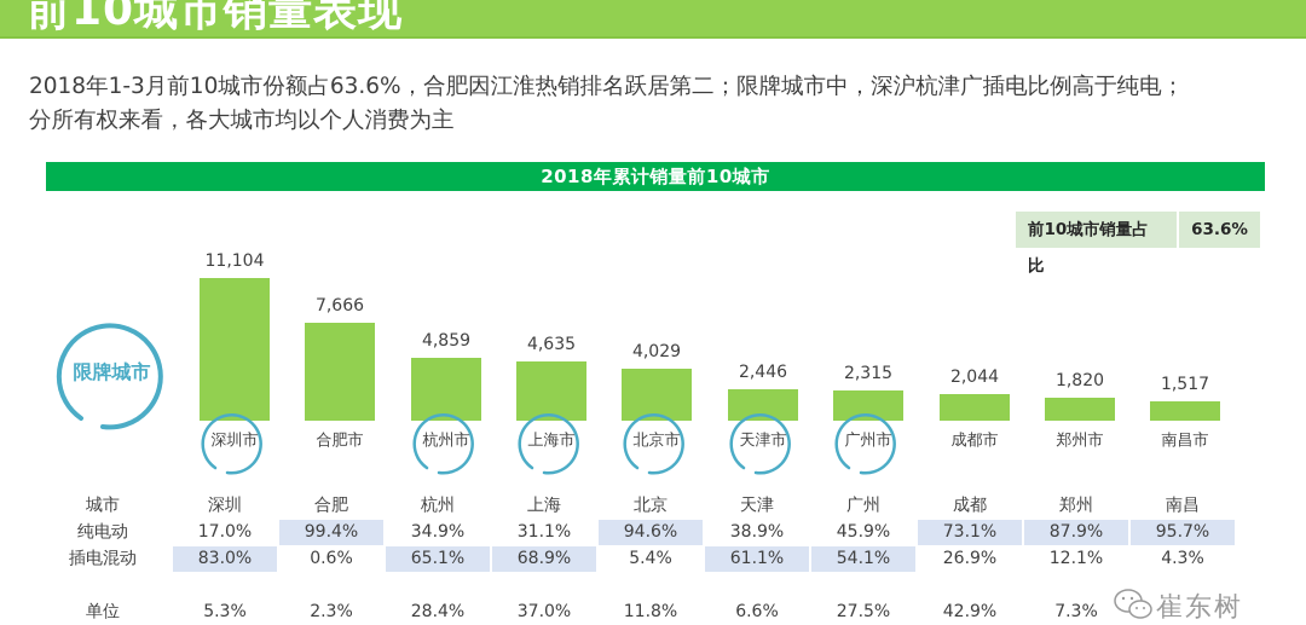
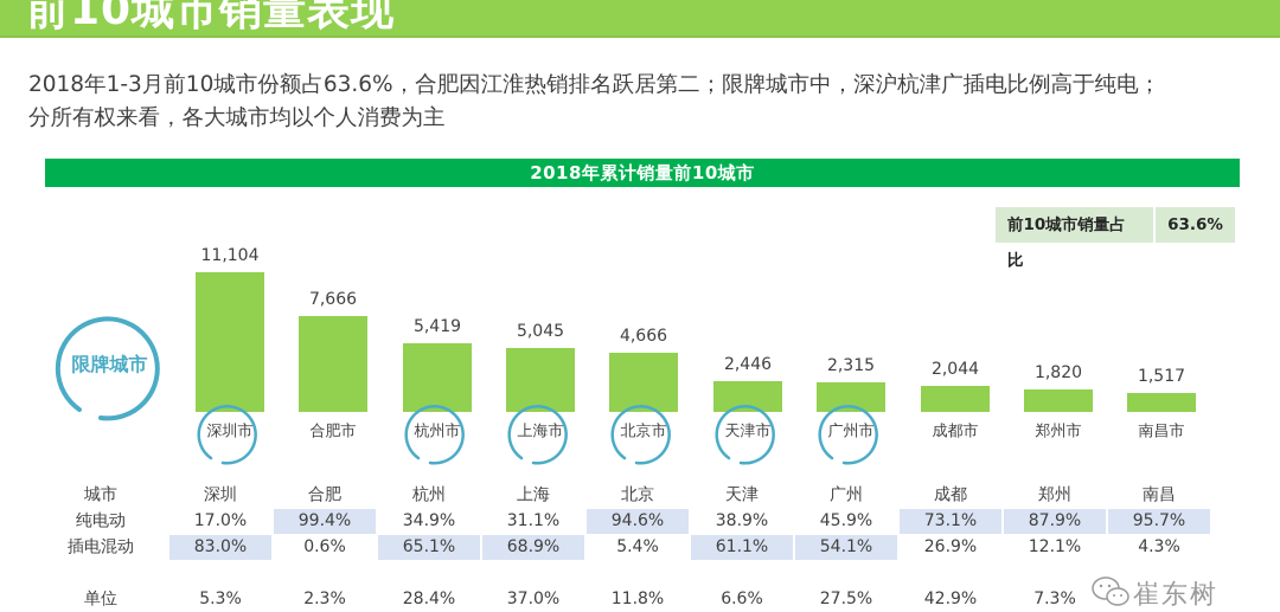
杭州市: 4,859 -> 5,419
上海市: 4,635 -> 5,045
北京市: 4,029 -> 4,666
